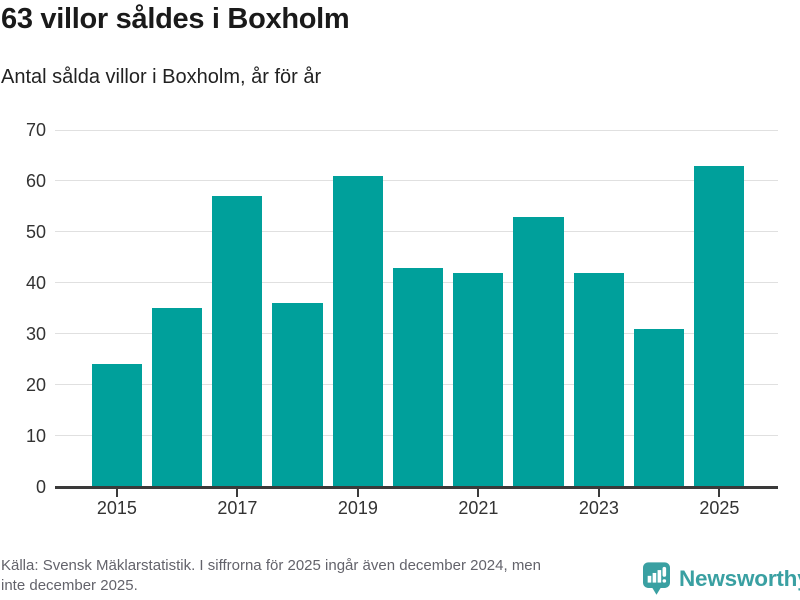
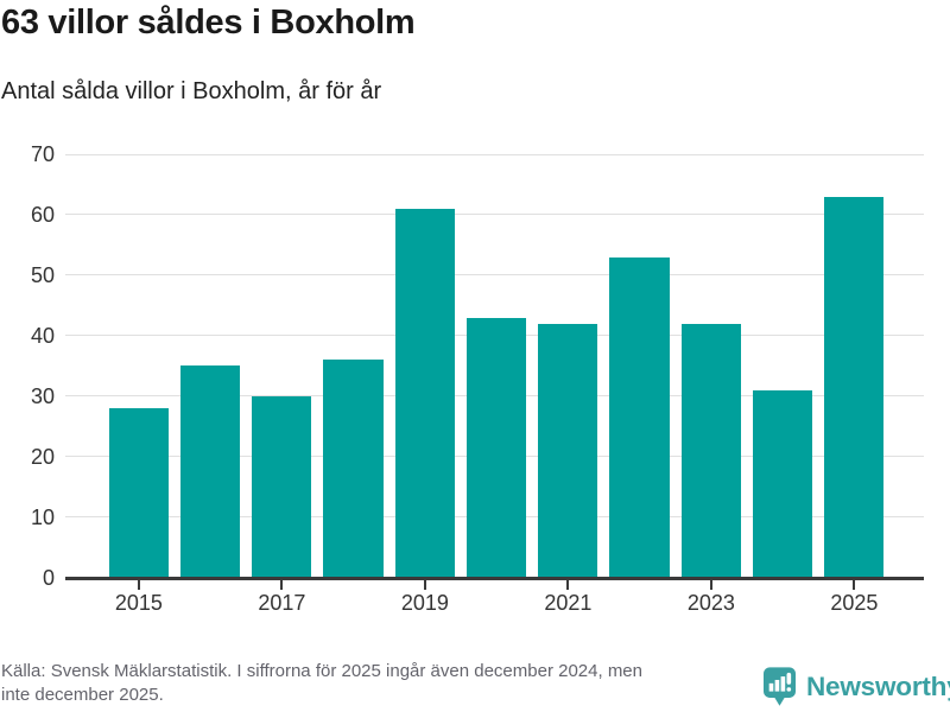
2015: 24 -> 28
2017: 57 -> 30
